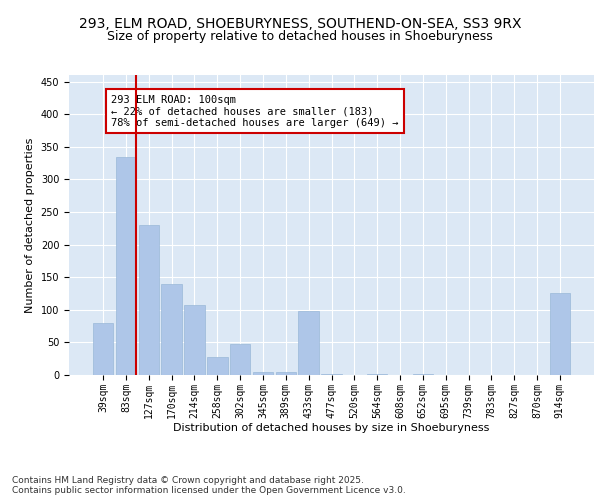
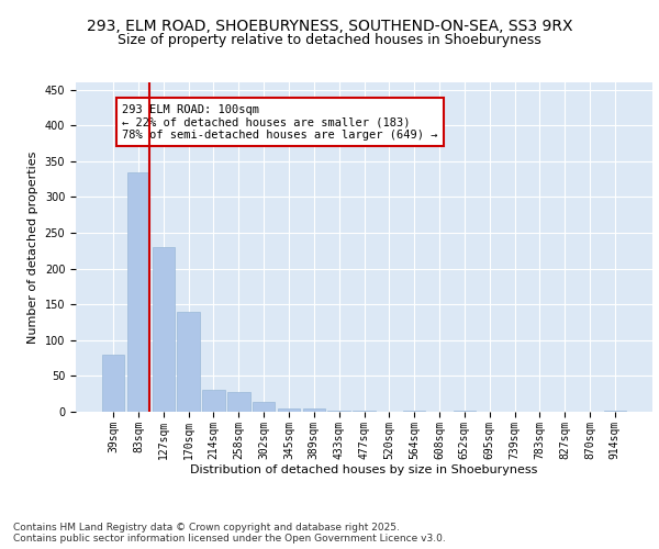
214sqm: 108 -> 30
302sqm: 48 -> 14
433sqm: 98 -> 2
914sqm: 126 -> 1
